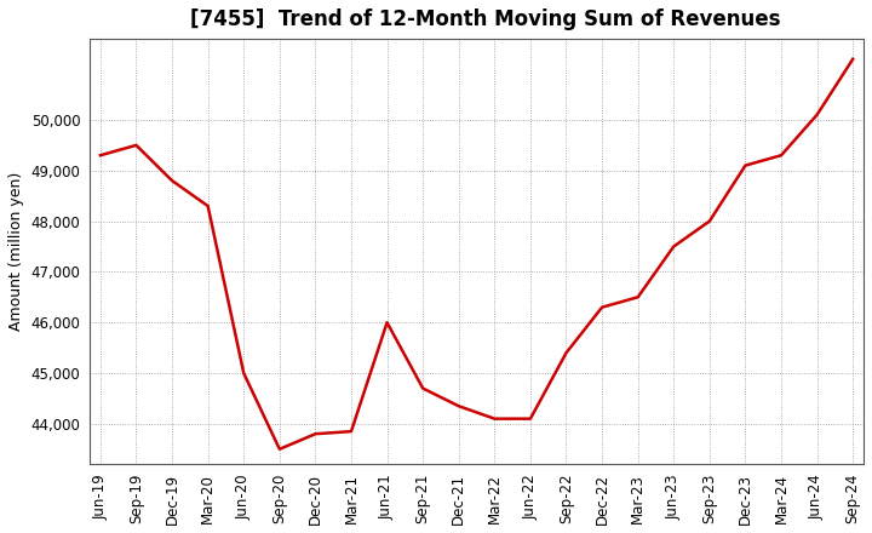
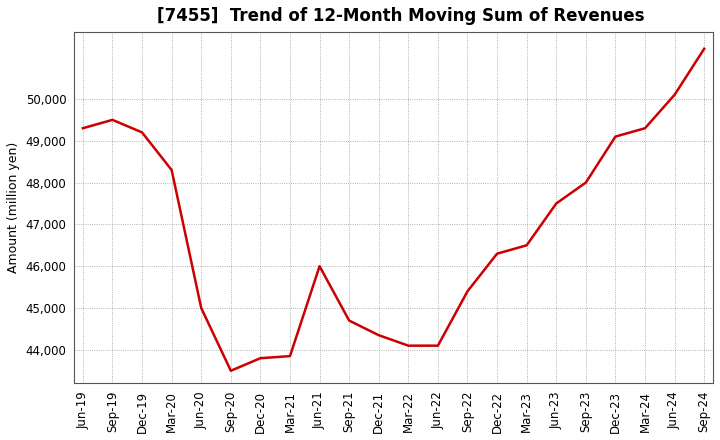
Dec-19: 48,800 -> 49,200
